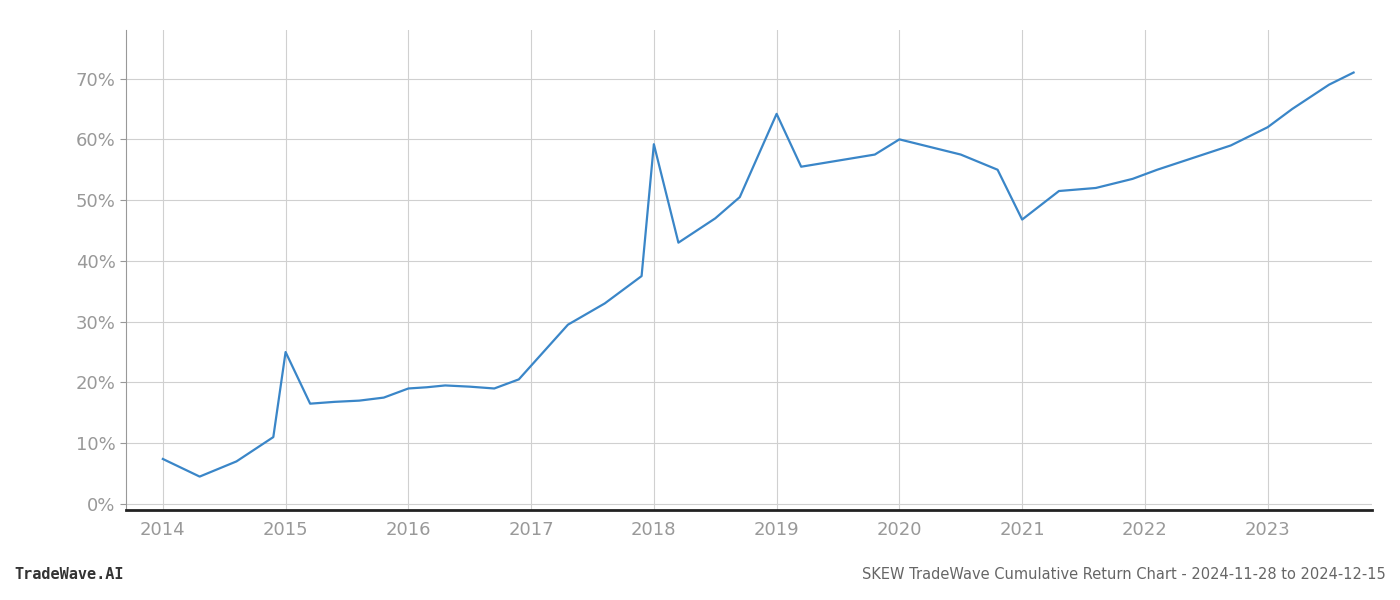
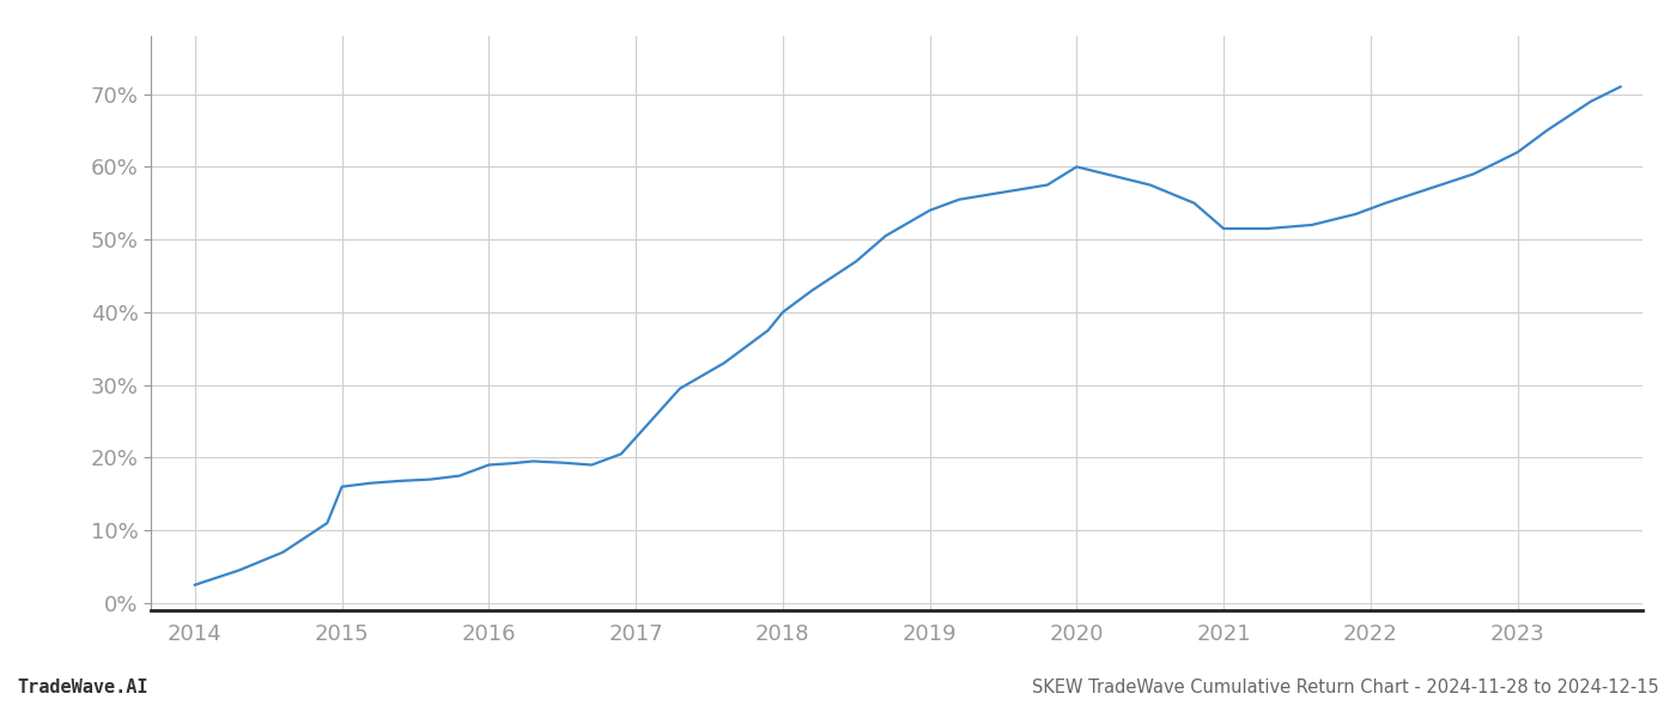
2014: 7.4% -> 2.5%
2015: 25.0% -> 16.0%
2018: 59.2% -> 40.0%
2019: 64.2% -> 54.0%
2021: 46.8% -> 51.5%
